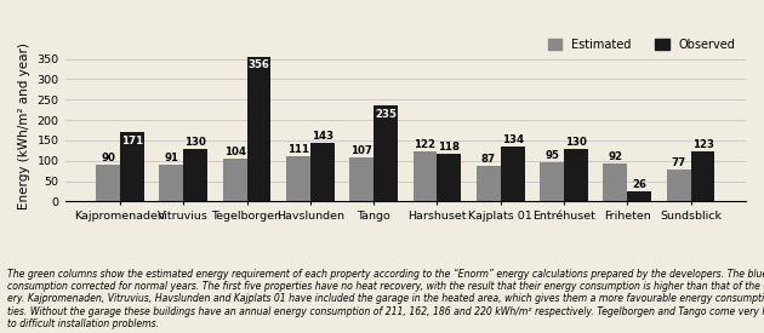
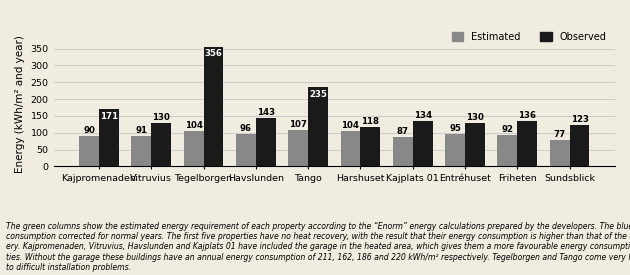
Estimated/Havslunden: 111 -> 96
Estimated/Harshuset: 122 -> 104
Observed/Friheten: 26 -> 136
